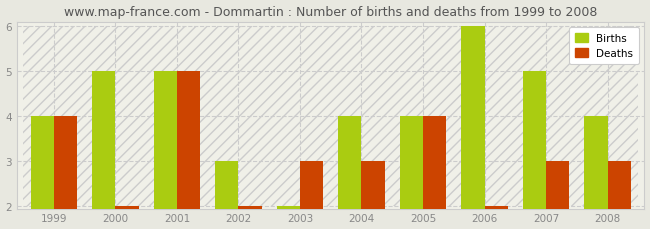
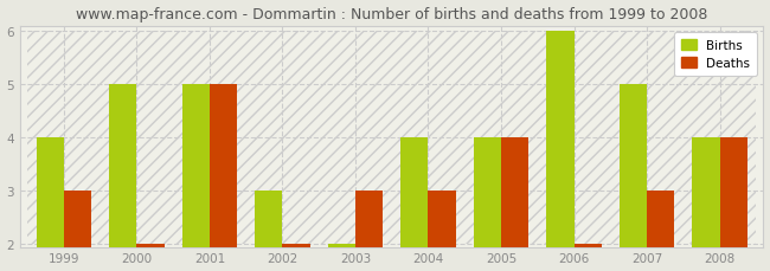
Deaths/1999: 4 -> 3
Deaths/2008: 3 -> 4
